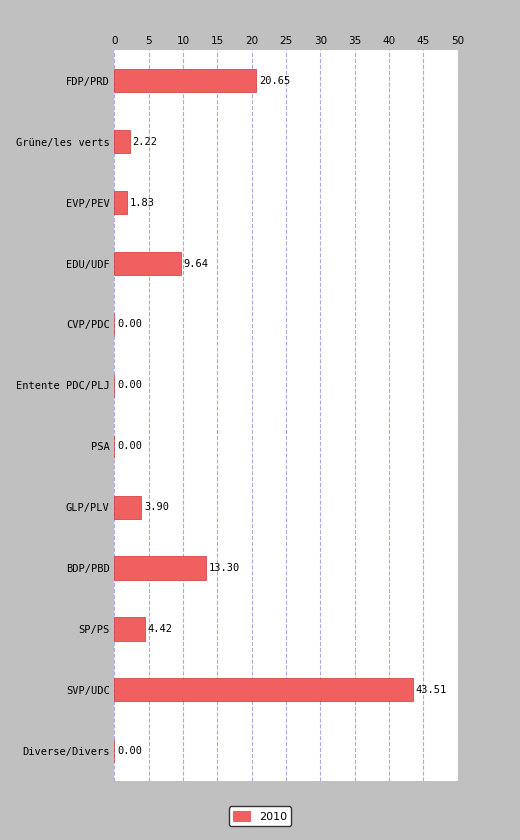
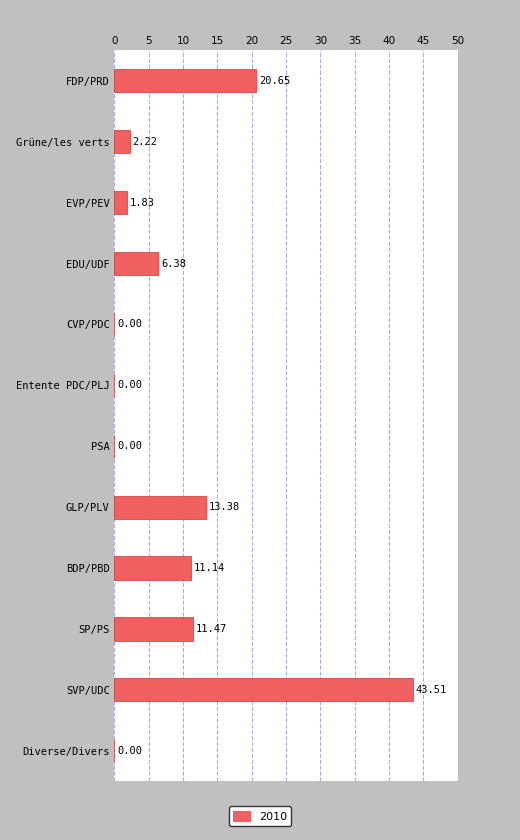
EDU/UDF: 9.64 -> 6.38
GLP/PLV: 3.90 -> 13.38
BDP/PBD: 13.30 -> 11.14
SP/PS: 4.42 -> 11.47
